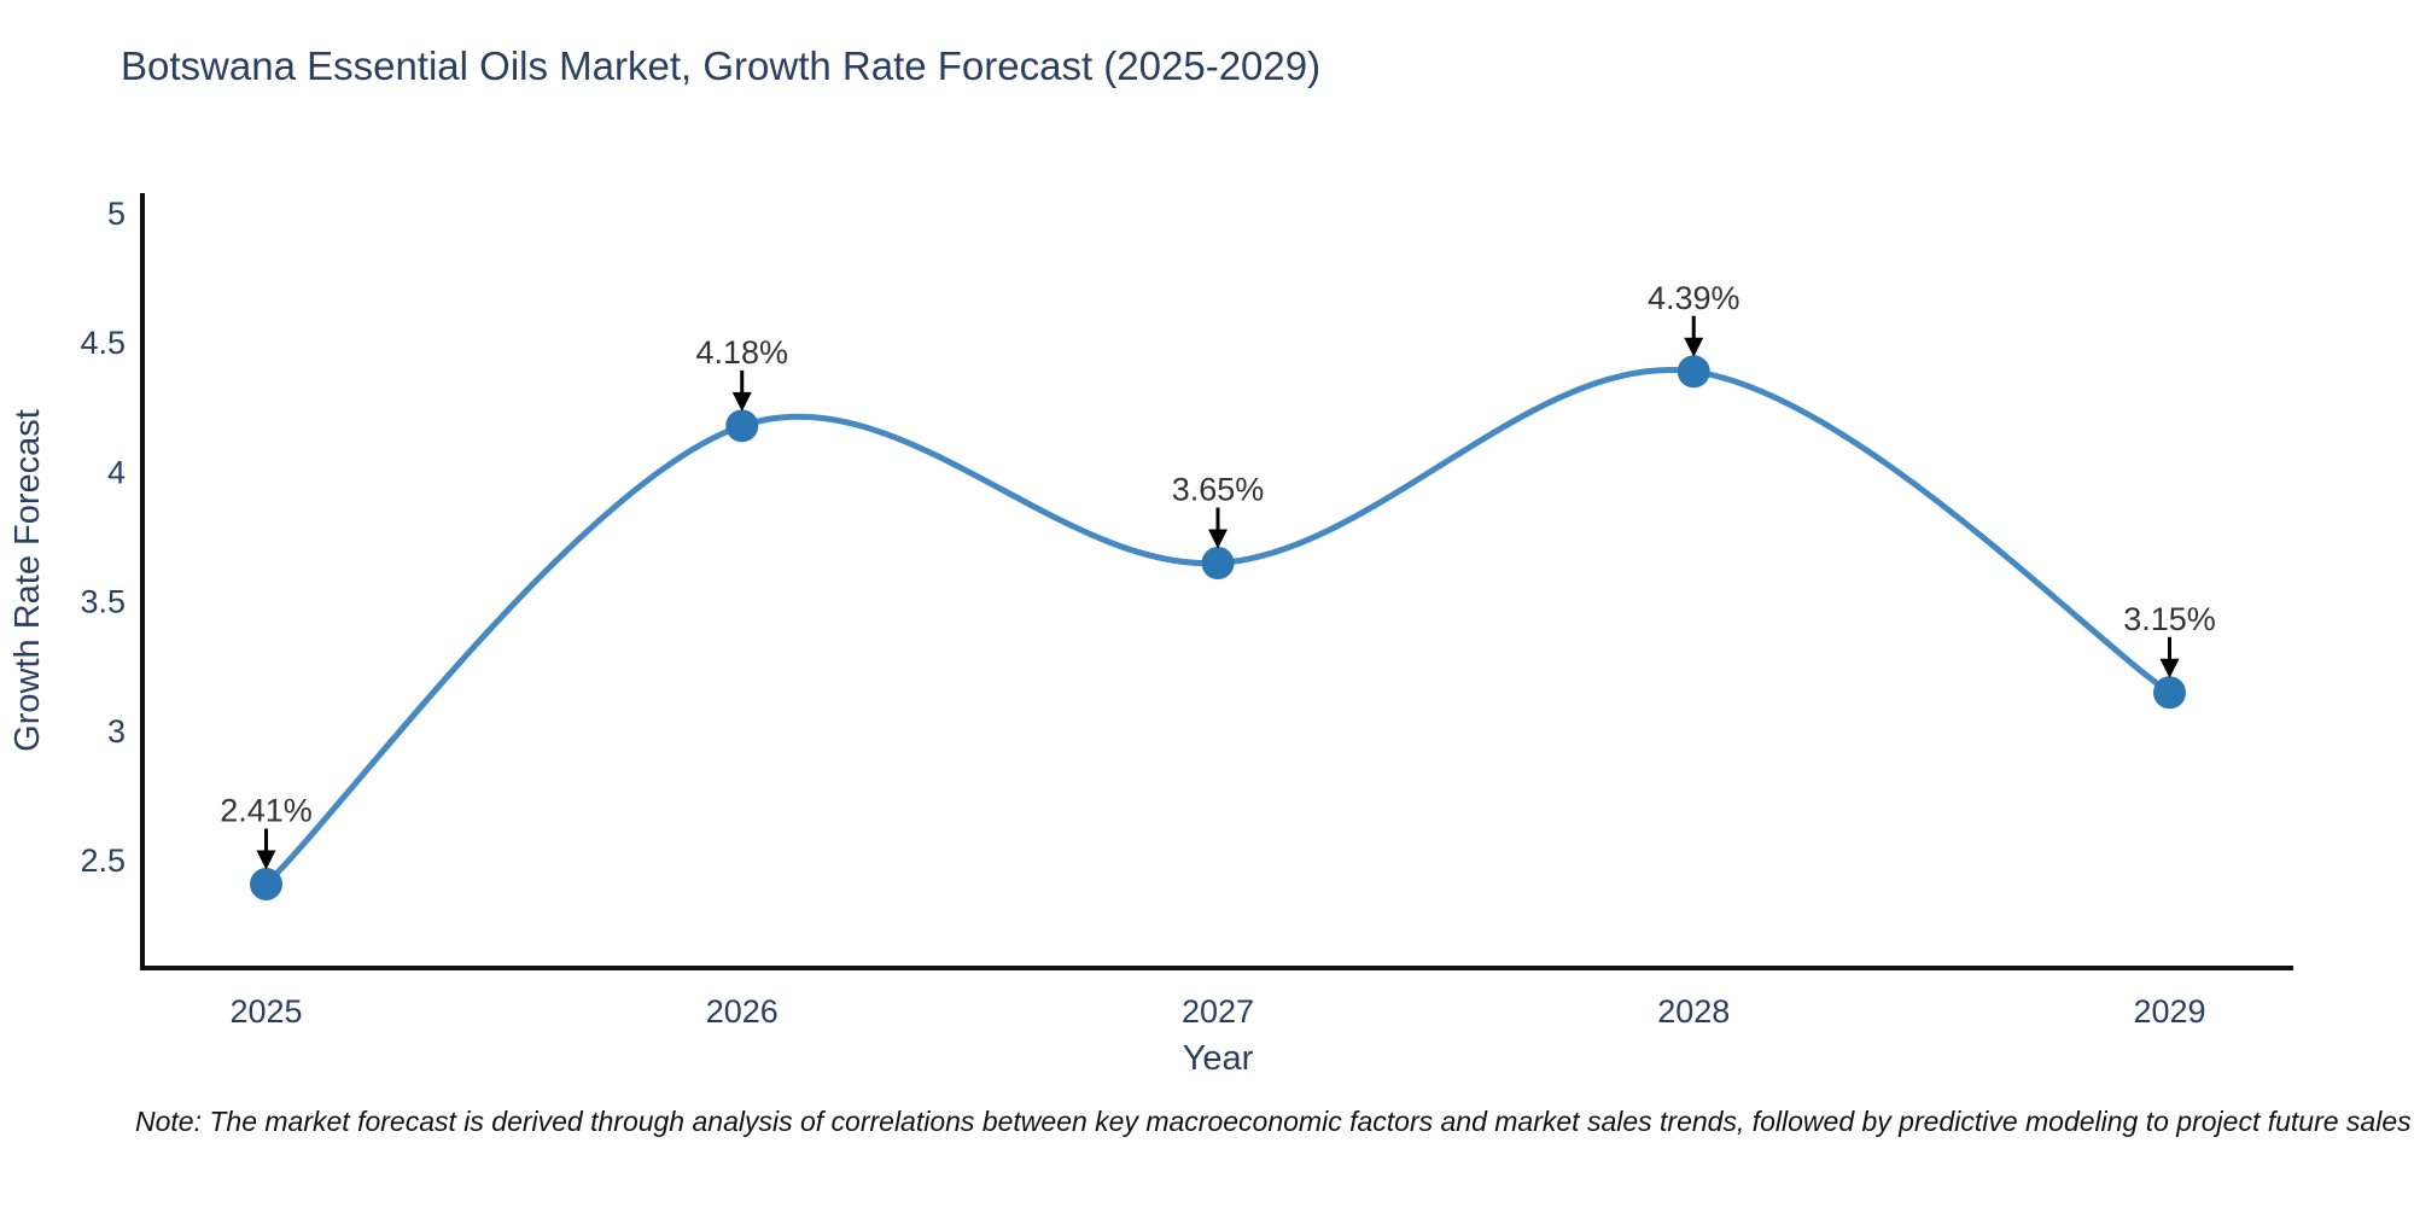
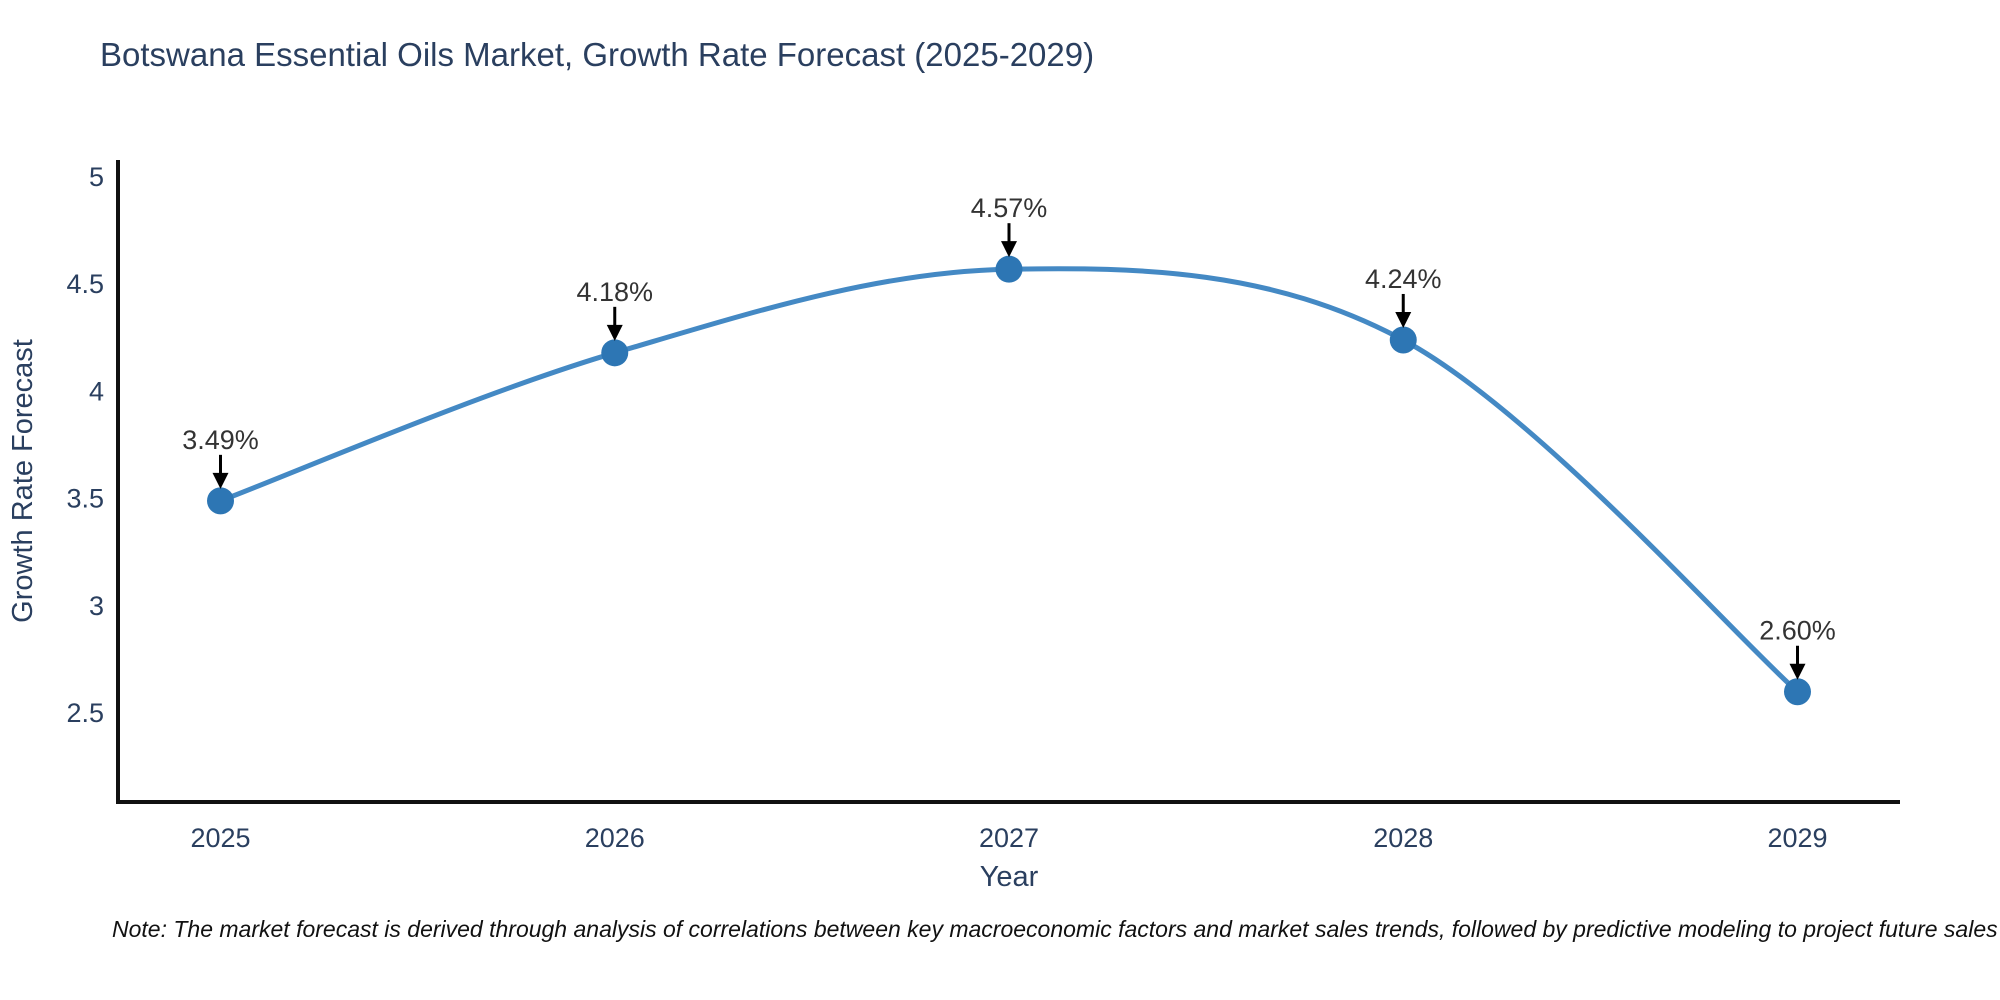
2025: 2.41% -> 3.49%
2027: 3.65% -> 4.57%
2028: 4.39% -> 4.24%
2029: 3.15% -> 2.60%
